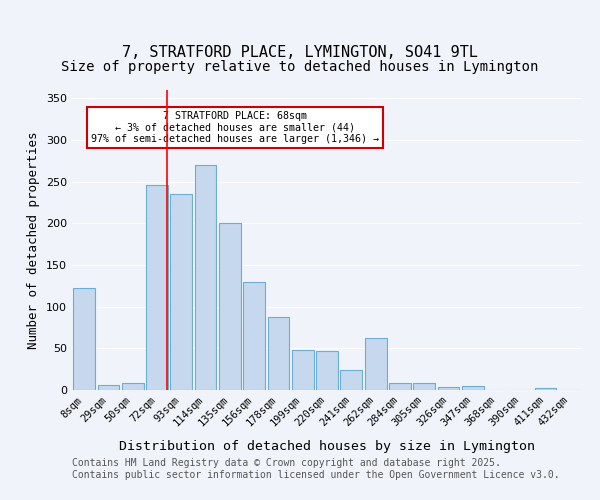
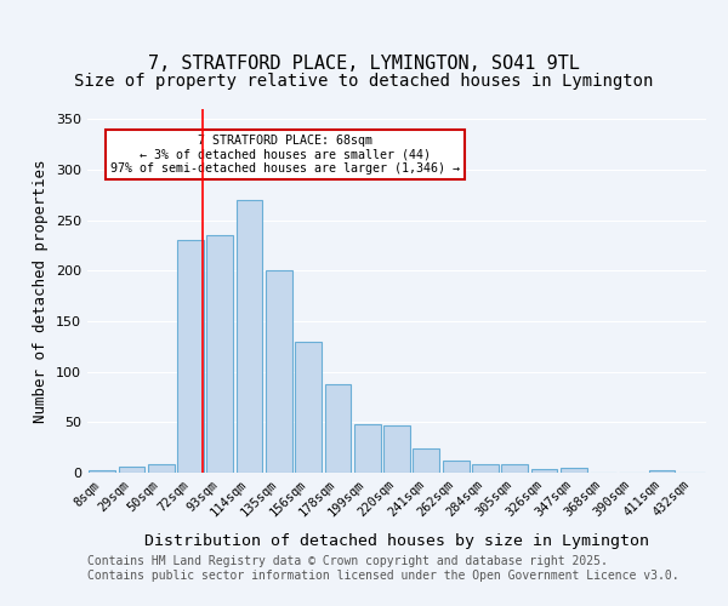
8sqm: 122 -> 2
72sqm: 246 -> 230
262sqm: 62 -> 12
